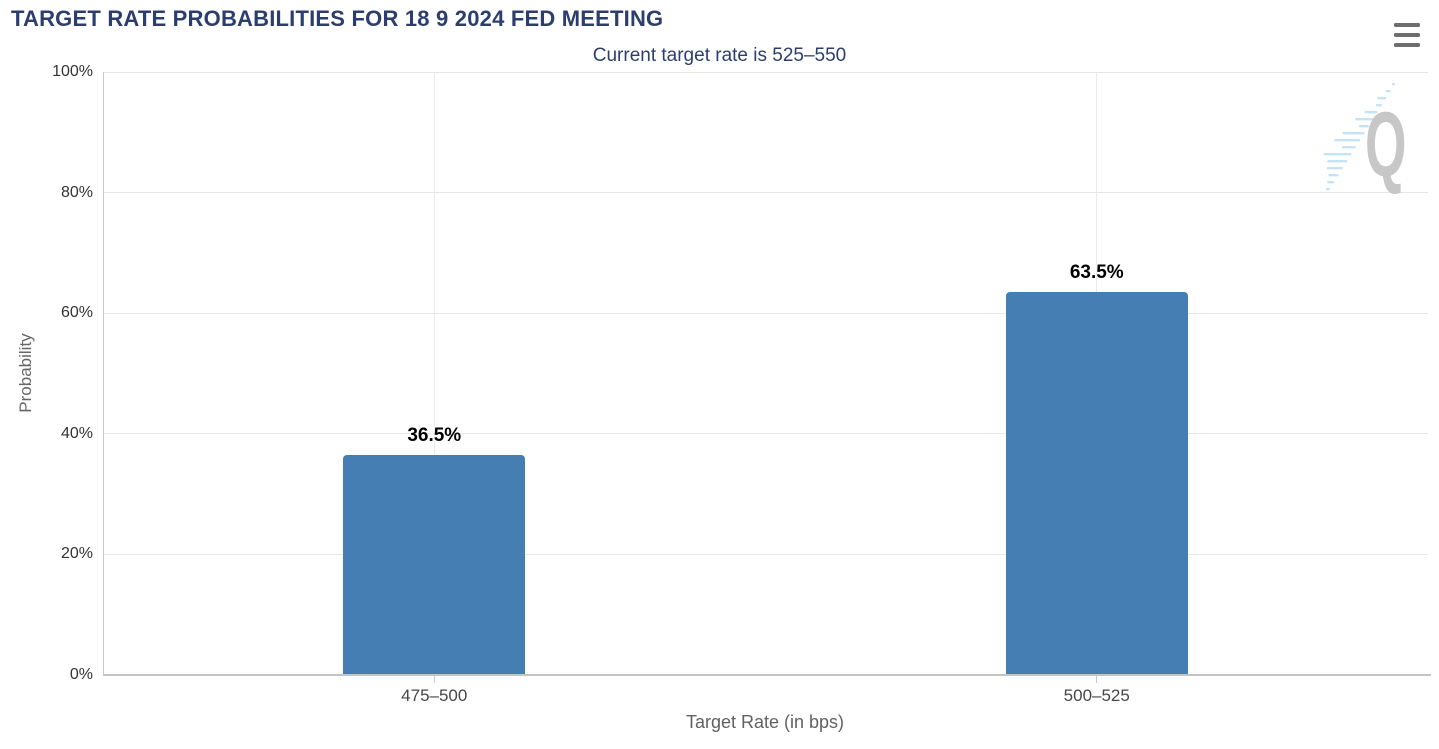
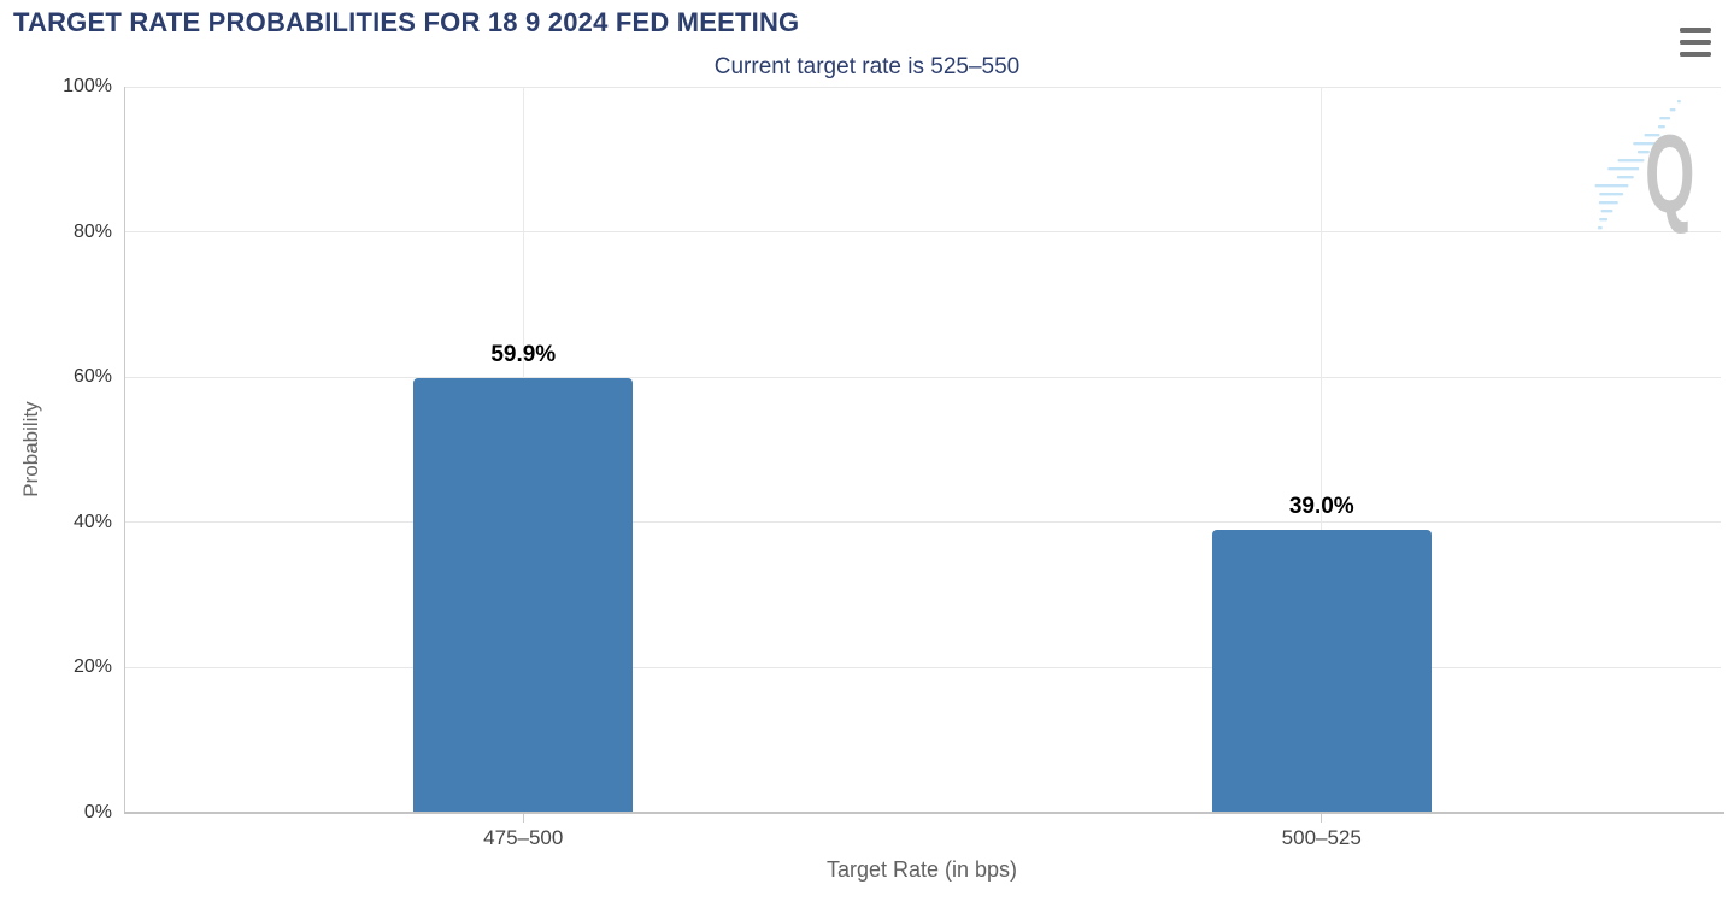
475–500: 36.5% -> 59.9%
500–525: 63.5% -> 39.0%
